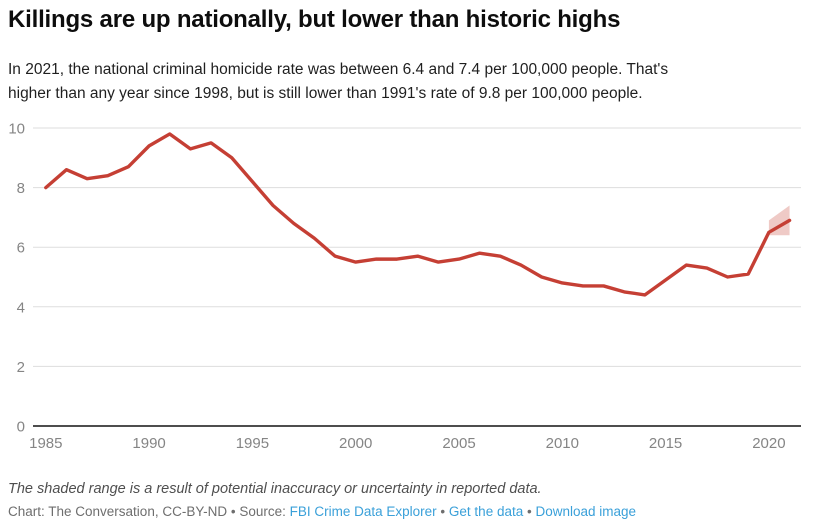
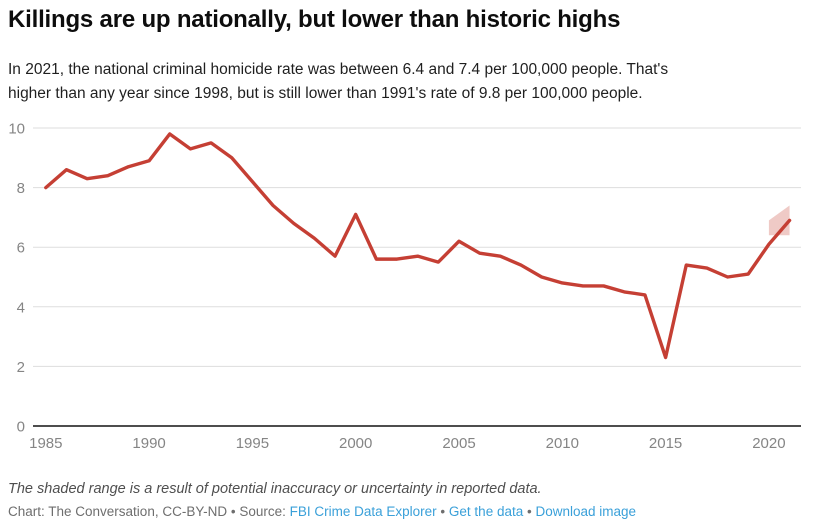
1990: 9.4 -> 8.9
2000: 5.5 -> 7.1
2005: 5.6 -> 6.2
2015: 4.9 -> 2.3
2020: 6.5 -> 6.1
